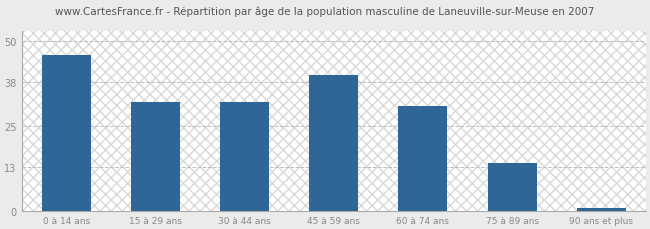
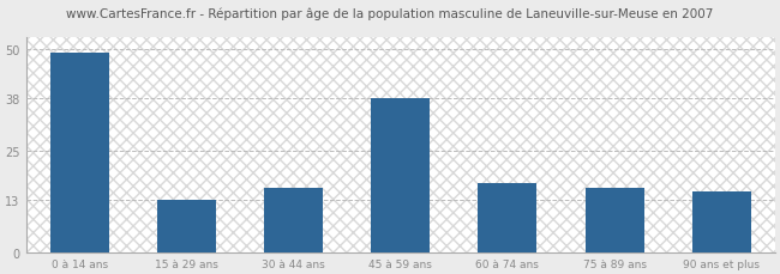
0 à 14 ans: 46 -> 49
15 à 29 ans: 32 -> 13
30 à 44 ans: 32 -> 16
45 à 59 ans: 40 -> 38
60 à 74 ans: 31 -> 17
75 à 89 ans: 14 -> 16
90 ans et plus: 1 -> 15
